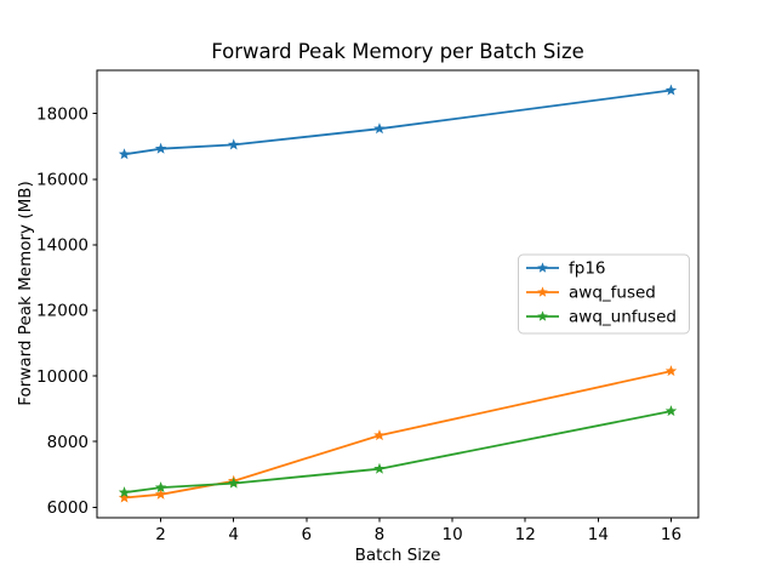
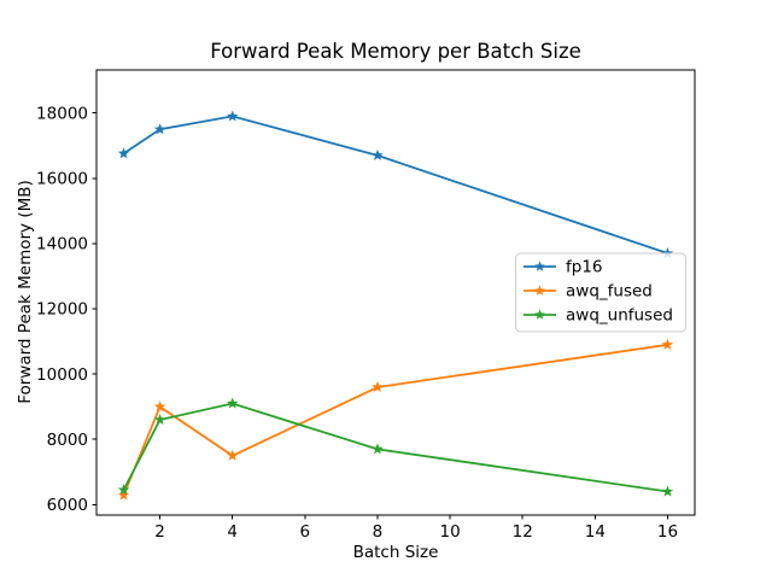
fp16/2: 16900 -> 17500
awq_fused/2: 6400 -> 9000
awq_unfused/2: 6600 -> 8600
fp16/4: 17000 -> 17900
awq_fused/4: 6800 -> 7500
awq_unfused/4: 6700 -> 9100
fp16/8: 17500 -> 16700
awq_fused/8: 8200 -> 9600
awq_unfused/8: 7200 -> 7700
fp16/16: 18700 -> 13700
awq_fused/16: 10200 -> 10900
awq_unfused/16: 8900 -> 6400
